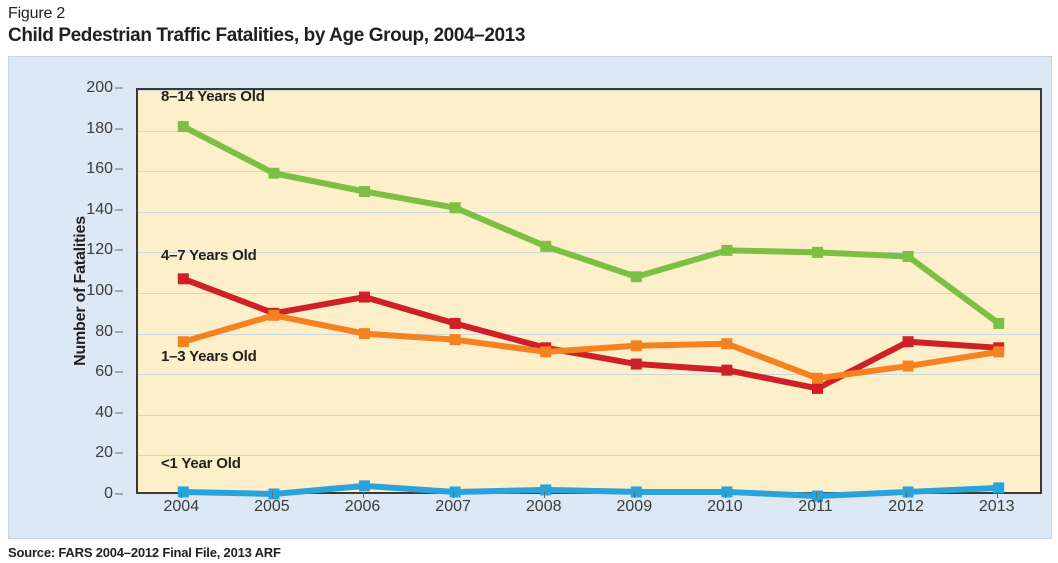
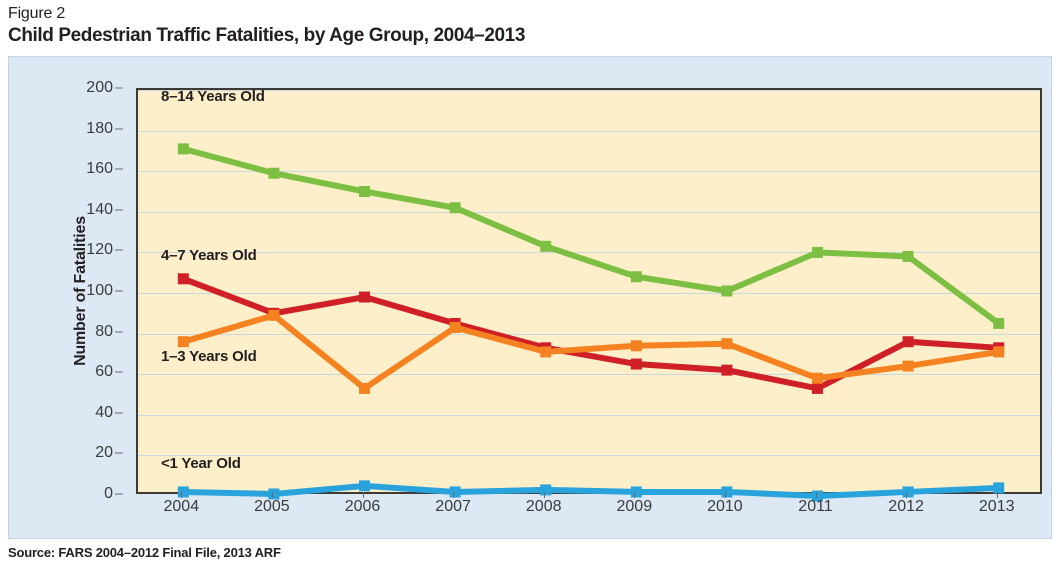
8–14 Years Old/2004: 182 -> 171
1–3 Years Old/2006: 80 -> 53
1–3 Years Old/2007: 77 -> 83
8–14 Years Old/2010: 121 -> 101
